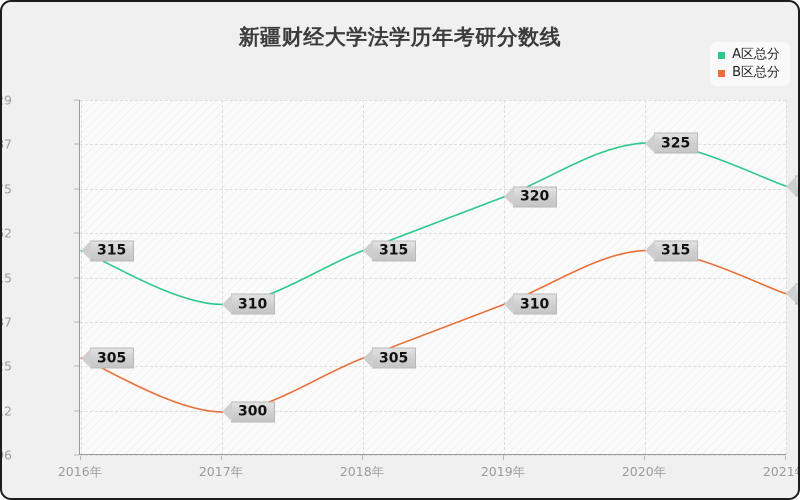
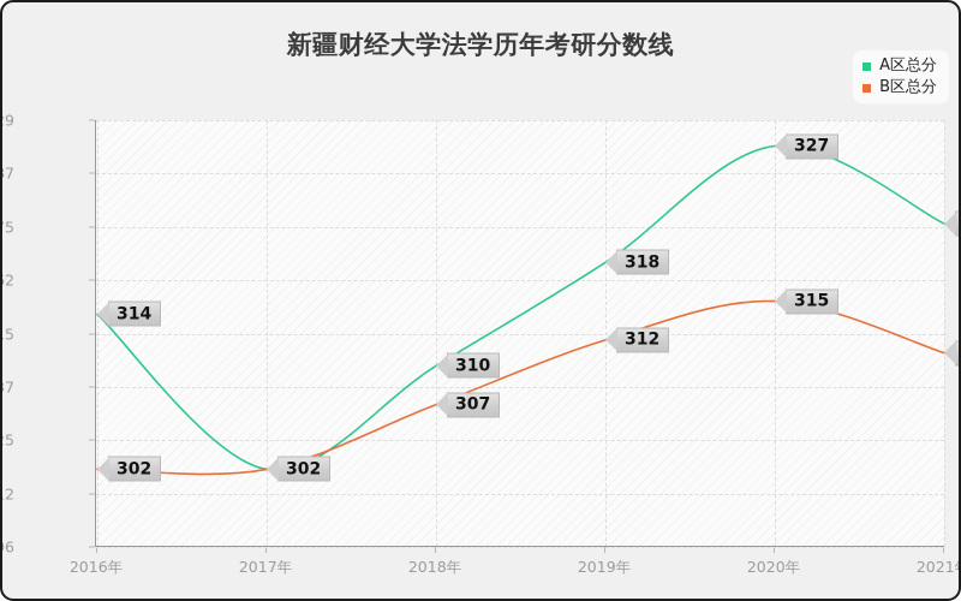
A区总分/2016年: 315 -> 314
B区总分/2016年: 305 -> 302
A区总分/2017年: 310 -> 302
B区总分/2017年: 300 -> 302
A区总分/2018年: 315 -> 310
B区总分/2018年: 305 -> 307
A区总分/2019年: 320 -> 318
B区总分/2019年: 310 -> 312
A区总分/2020年: 325 -> 327
